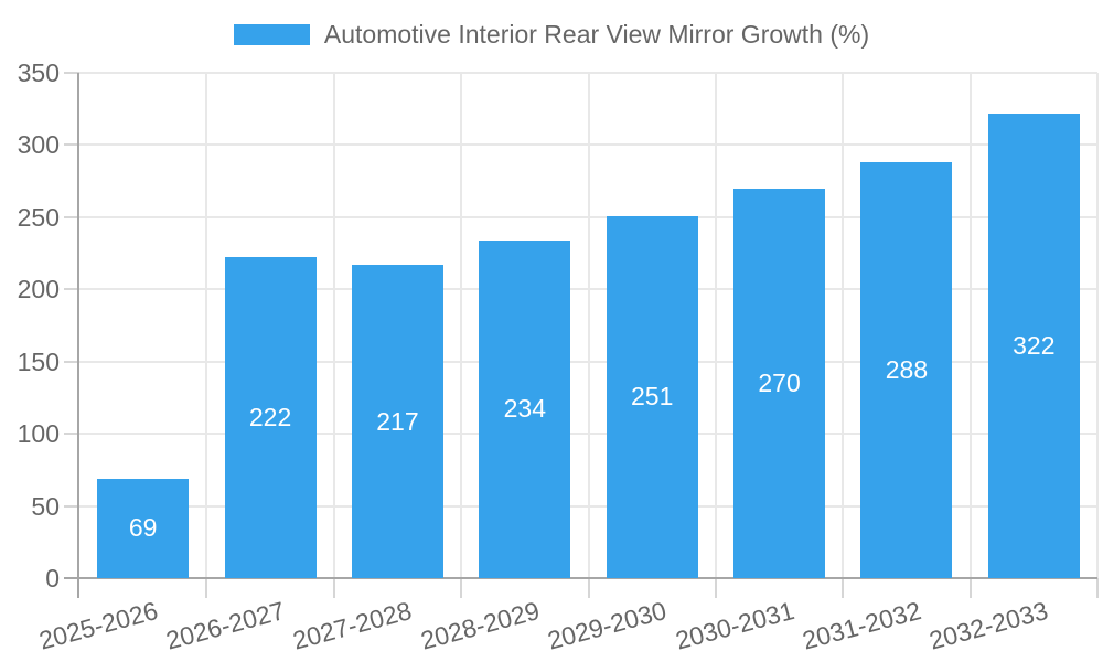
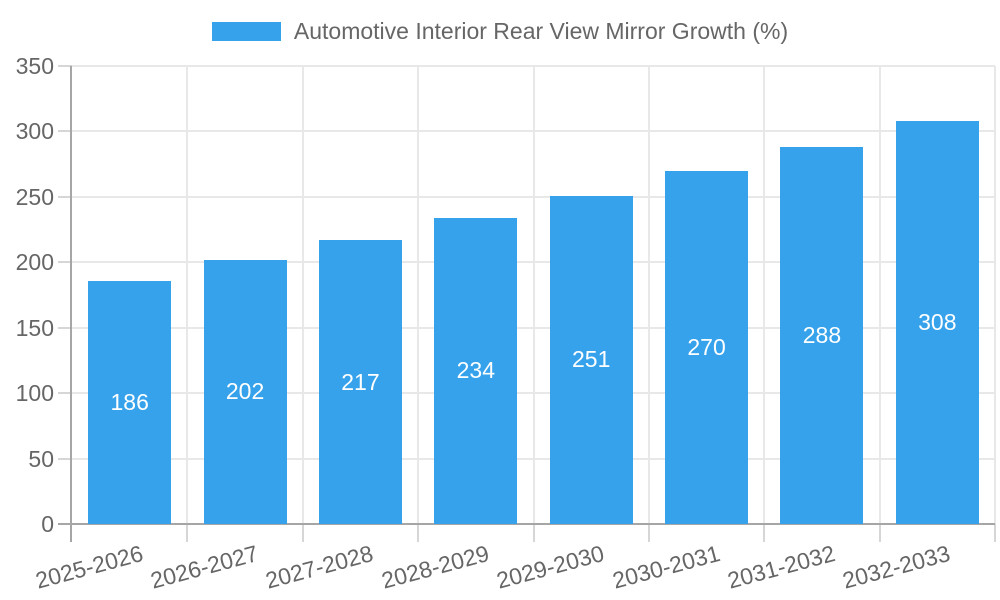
2025-2026: 69 -> 186
2026-2027: 222 -> 202
2032-2033: 322 -> 308
